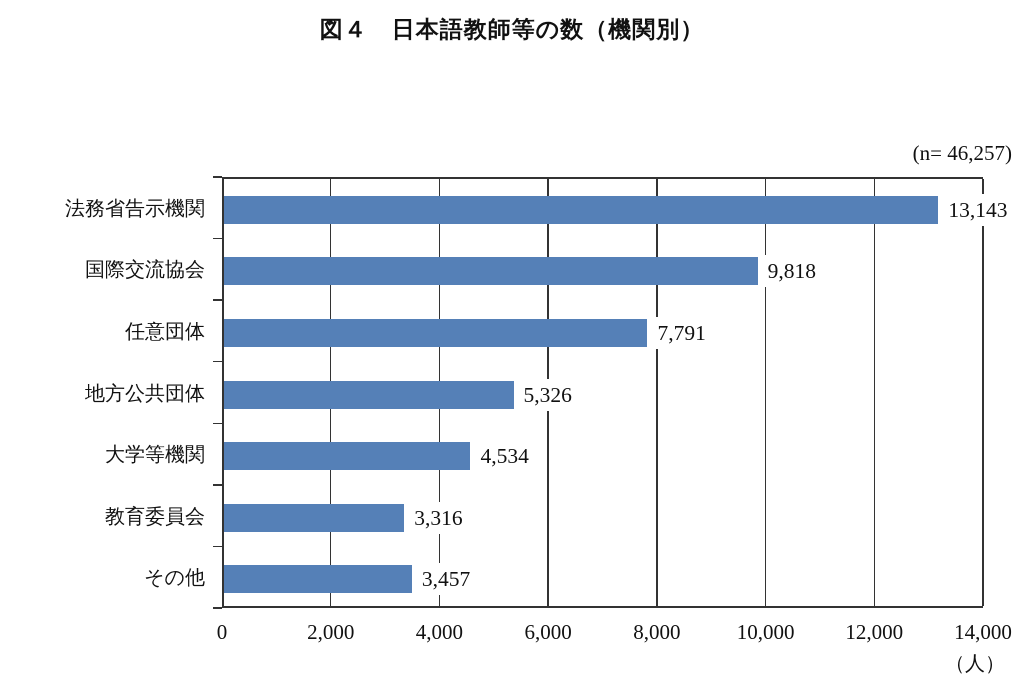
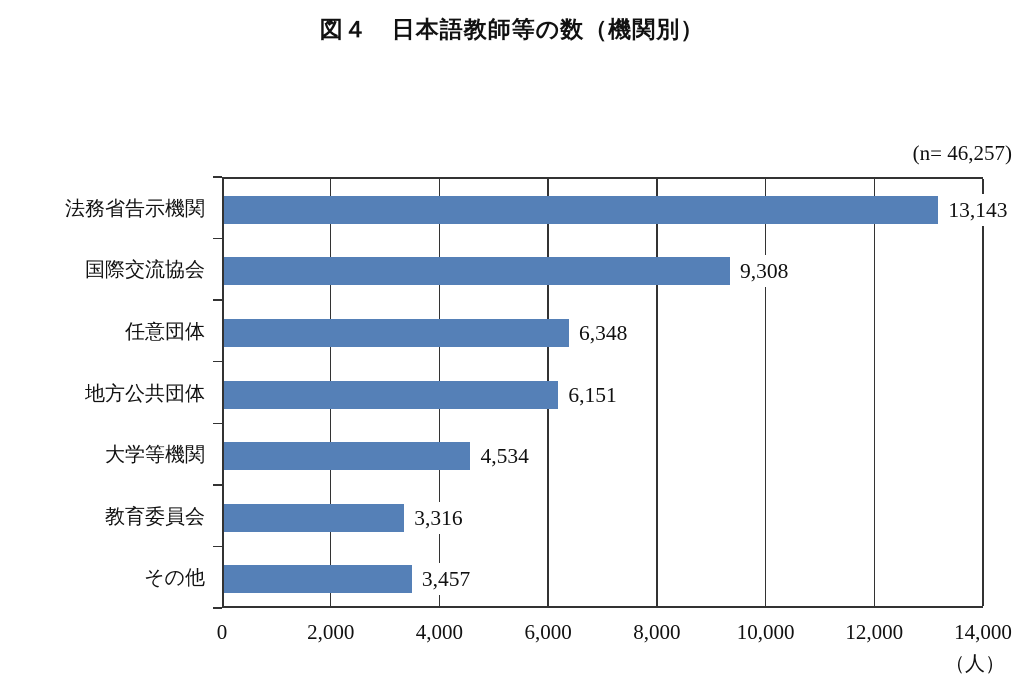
国際交流協会: 9,818 -> 9,308
任意団体: 7,791 -> 6,348
地方公共団体: 5,326 -> 6,151
